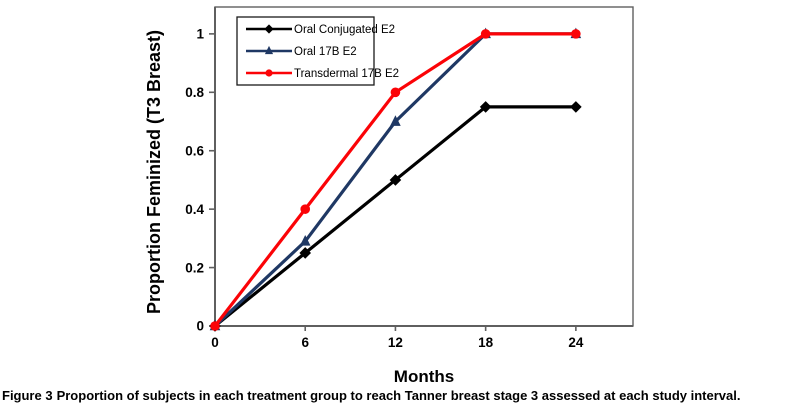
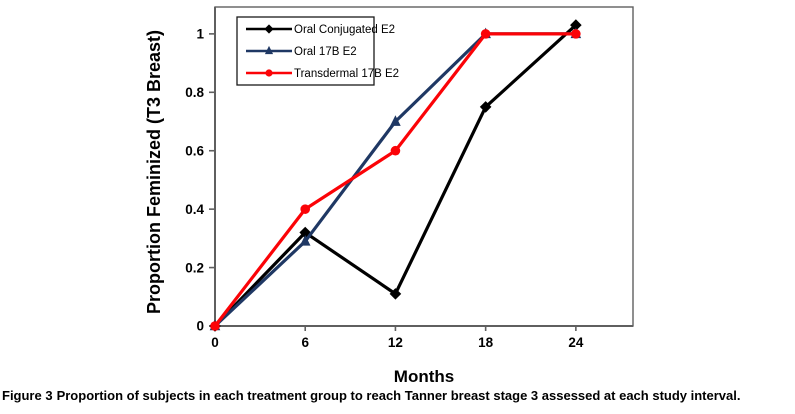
Oral Conjugated E2/6: 0.25 -> 0.32
Oral Conjugated E2/12: 0.50 -> 0.11
Transdermal 17B E2/12: 0.8 -> 0.6
Oral Conjugated E2/24: 0.75 -> 1.03
